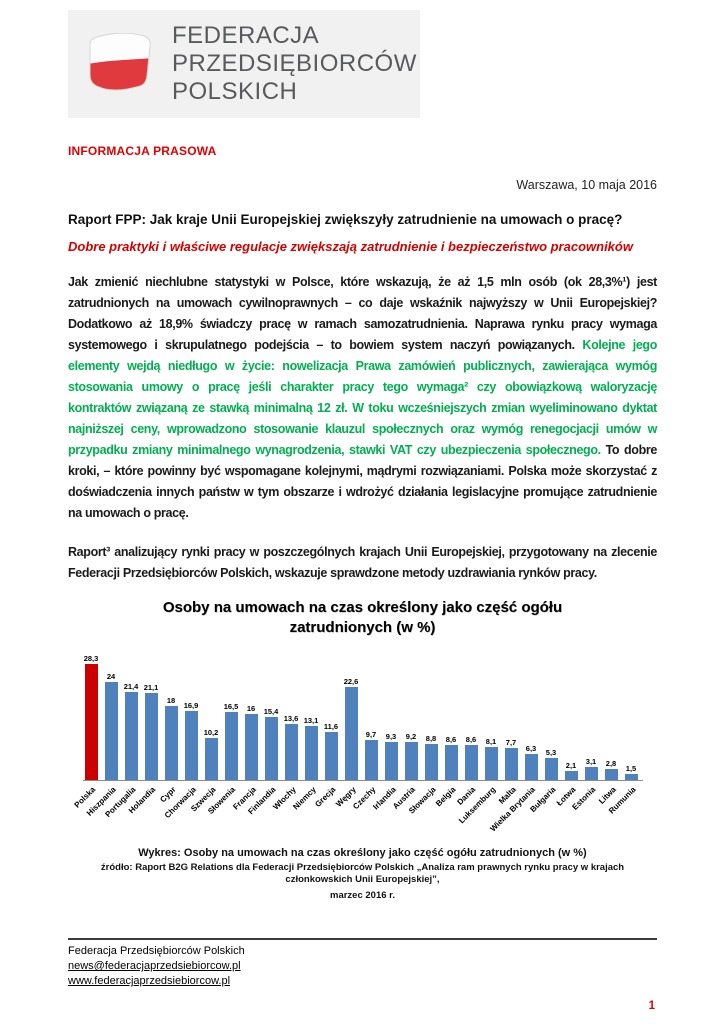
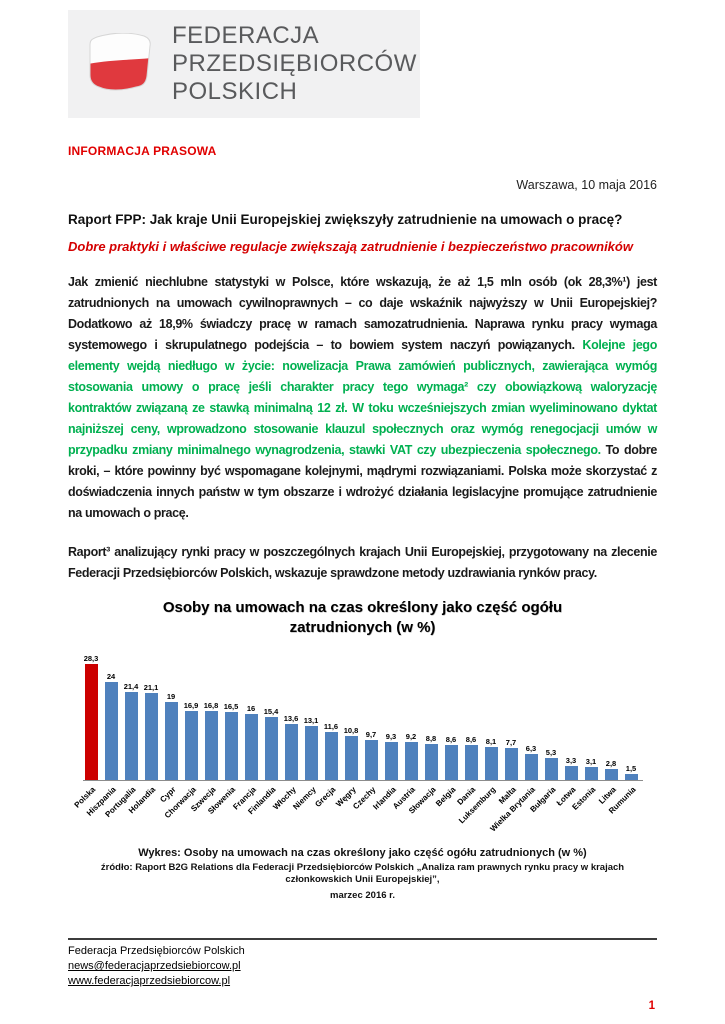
Cypr: 18 -> 19
Szwecja: 10,2 -> 16,8
Węgry: 22,6 -> 10,8
Łotwa: 2,1 -> 3,3
